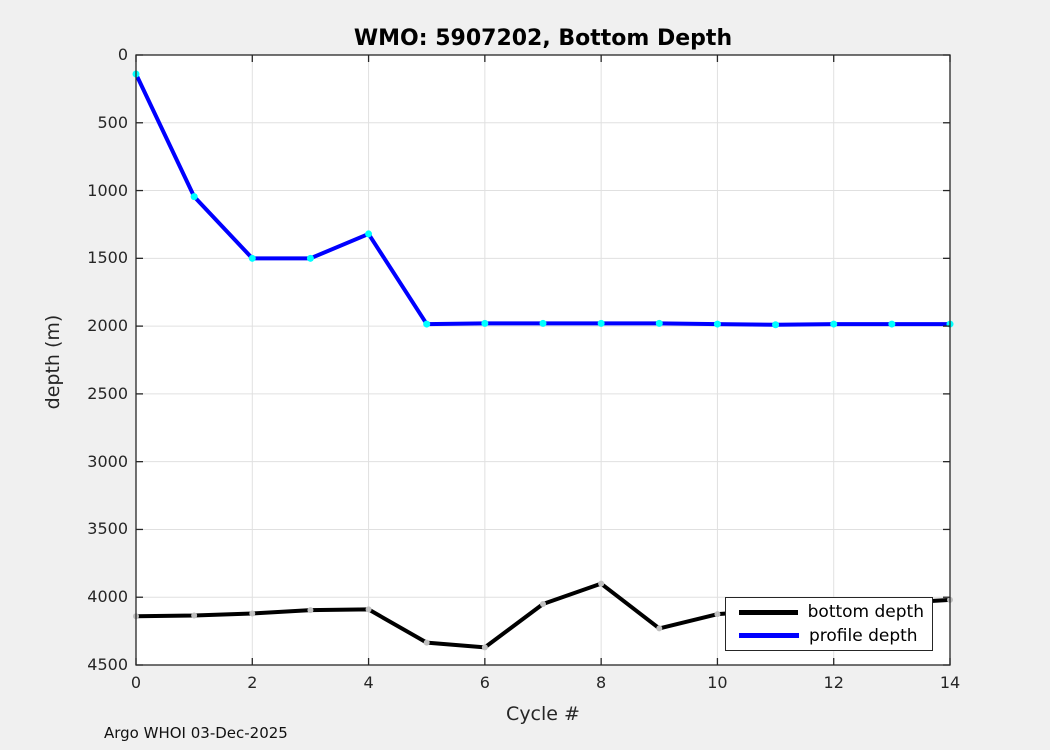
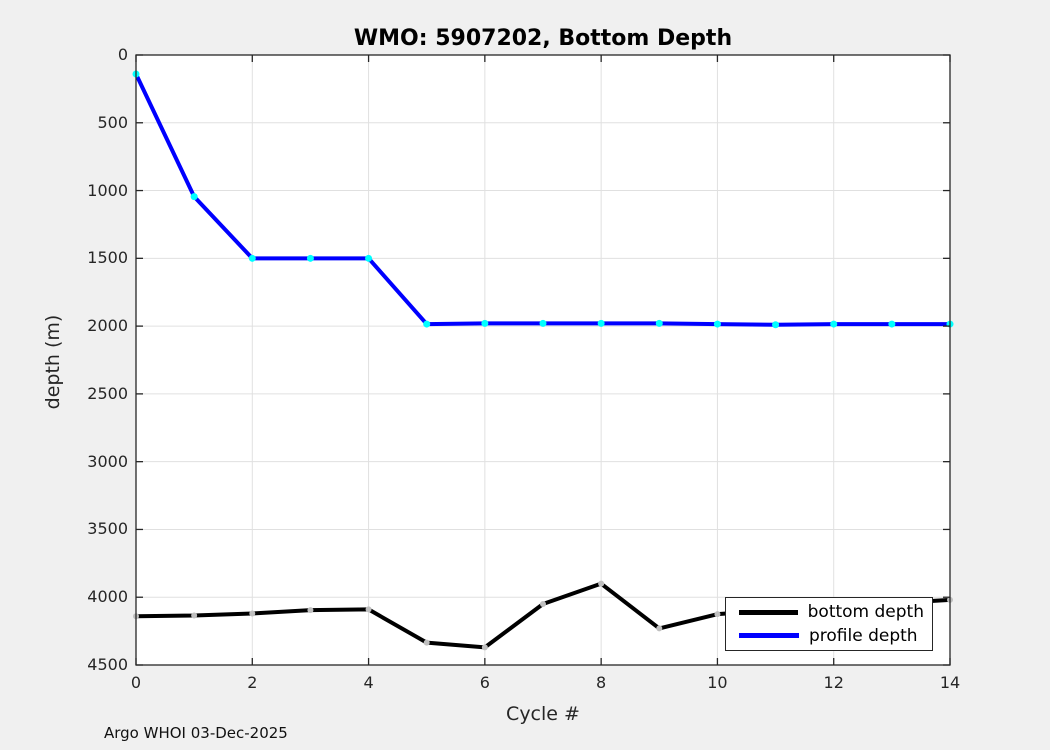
profile depth/4: 1320 -> 1500
